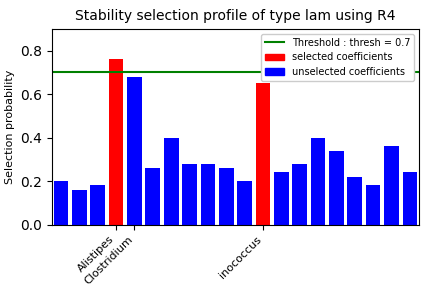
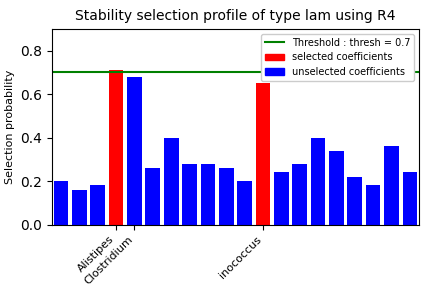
Alistipes: 0.76 -> 0.71
